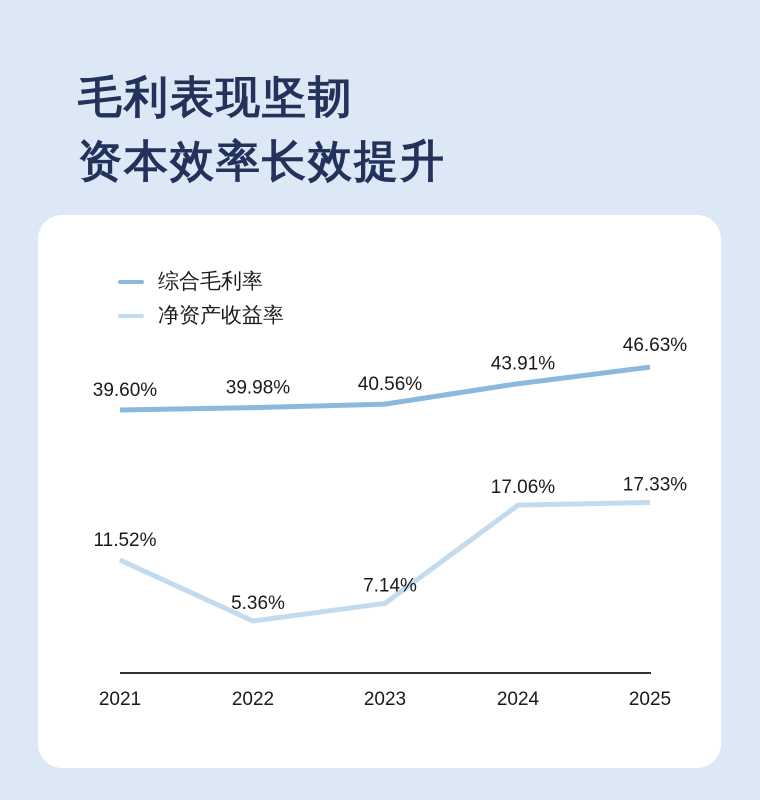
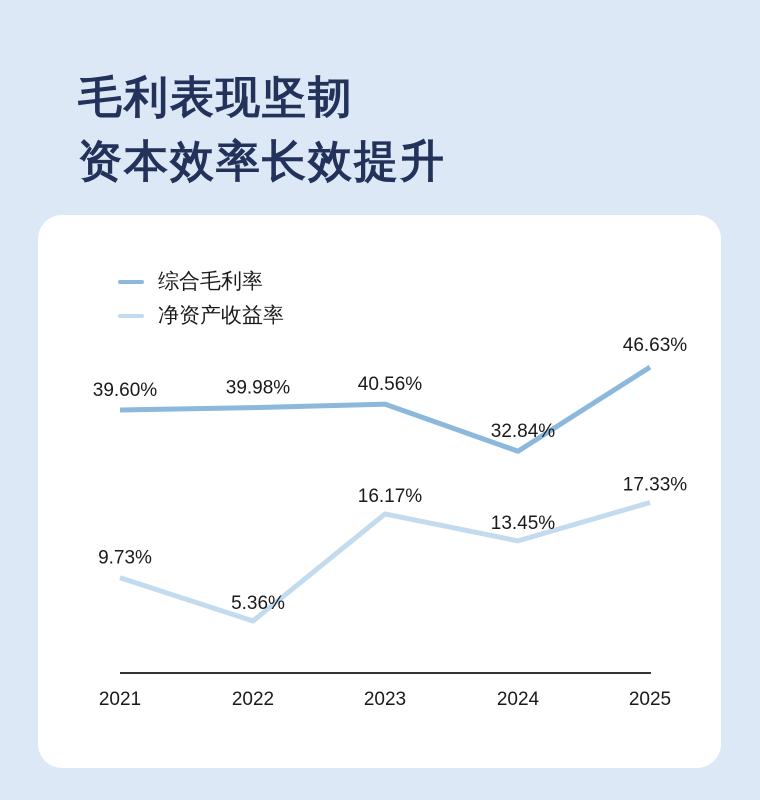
净资产收益率/2021: 11.52% -> 9.73%
净资产收益率/2023: 7.14% -> 16.17%
综合毛利率/2024: 43.91% -> 32.84%
净资产收益率/2024: 17.06% -> 13.45%
